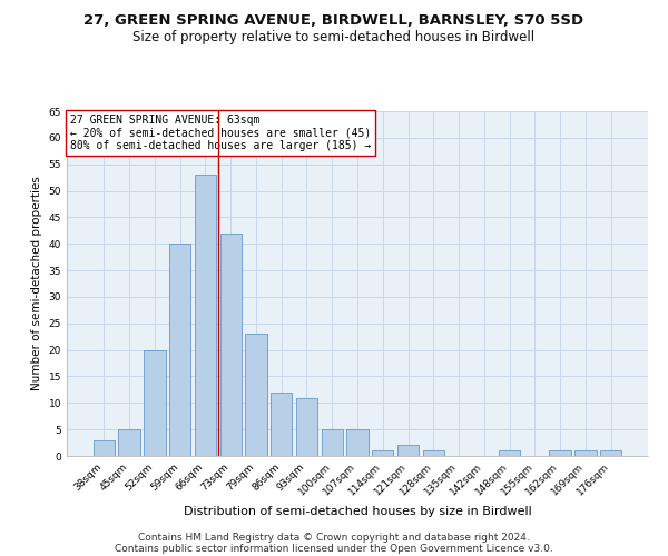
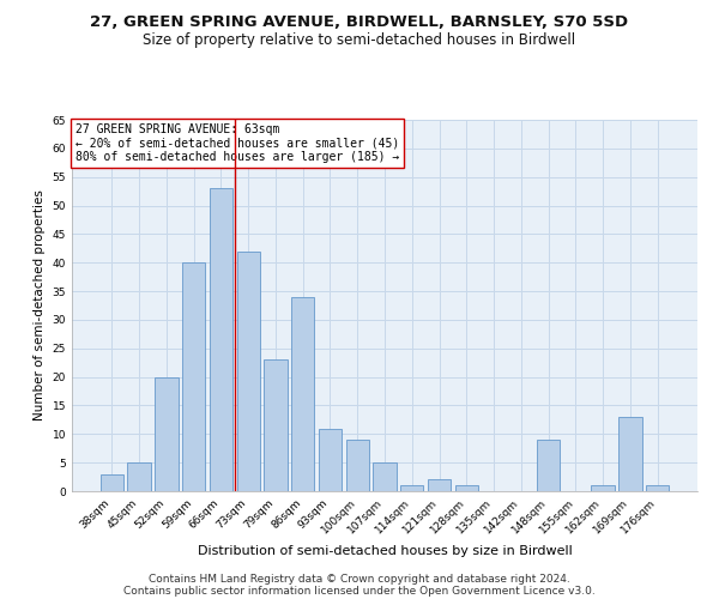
86sqm: 12 -> 34
100sqm: 5 -> 9
148sqm: 1 -> 9
169sqm: 1 -> 13
